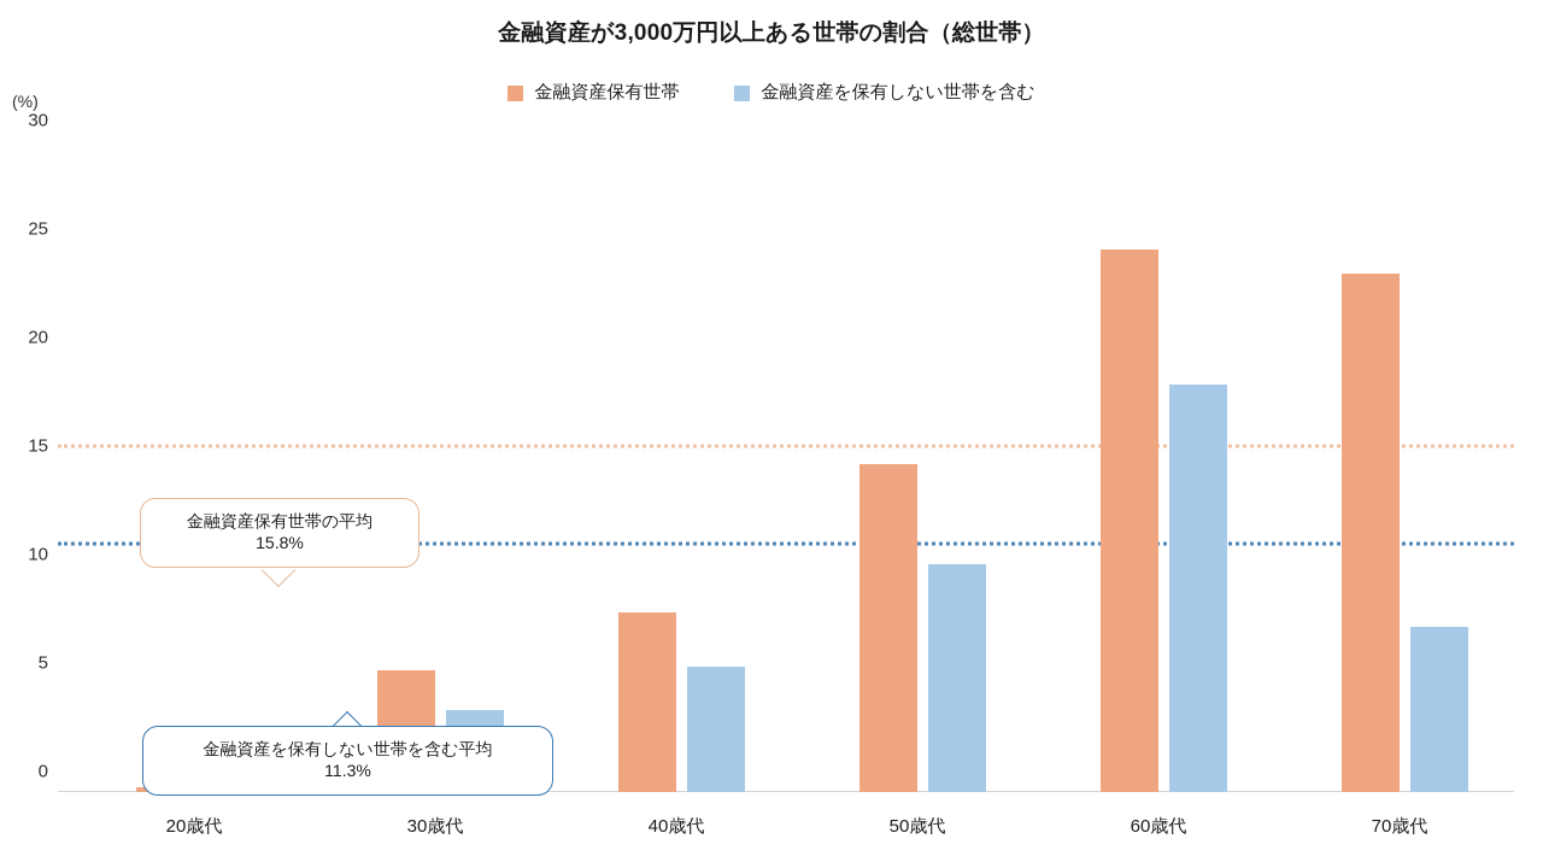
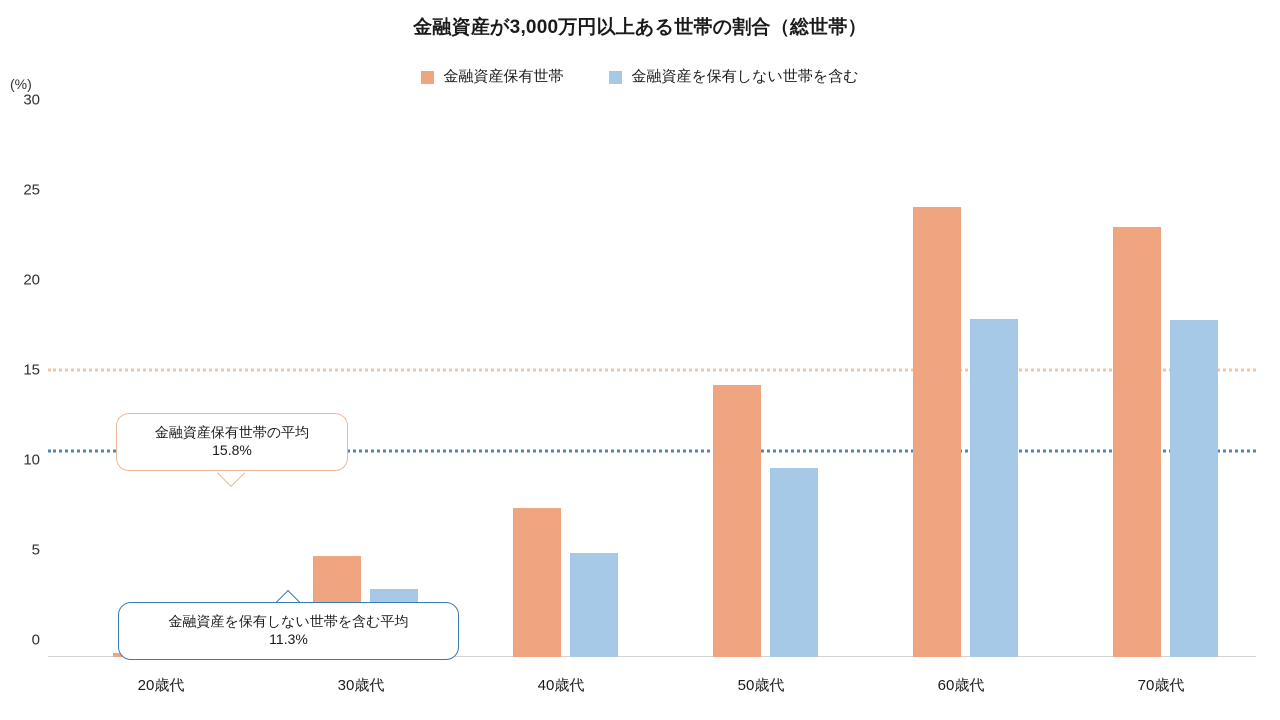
金融資産を保有しない世帯を含む/70歳代: 7.6 -> 18.7
